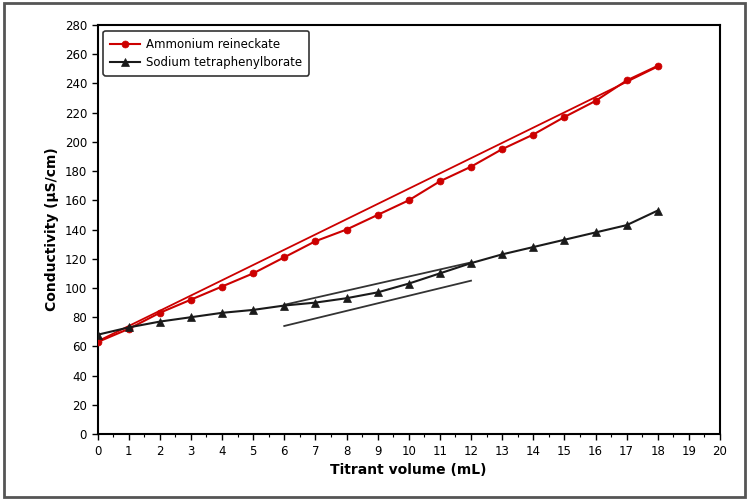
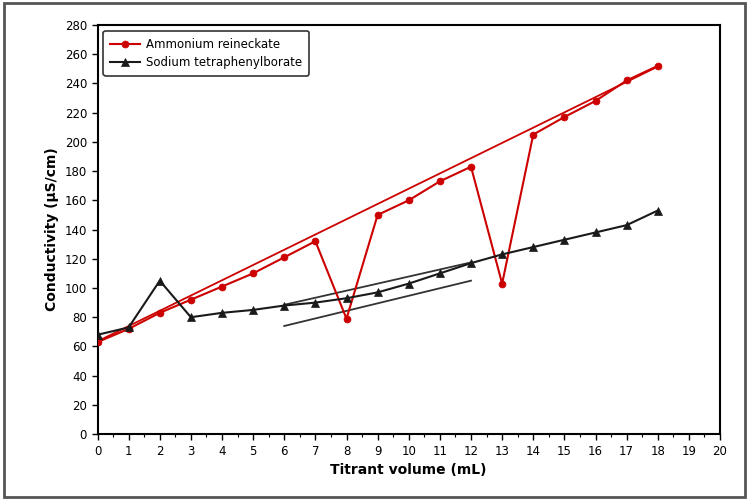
Sodium tetraphenylborate/2: 77 -> 105
Ammonium reineckate/8: 140 -> 79
Ammonium reineckate/13: 195 -> 103
